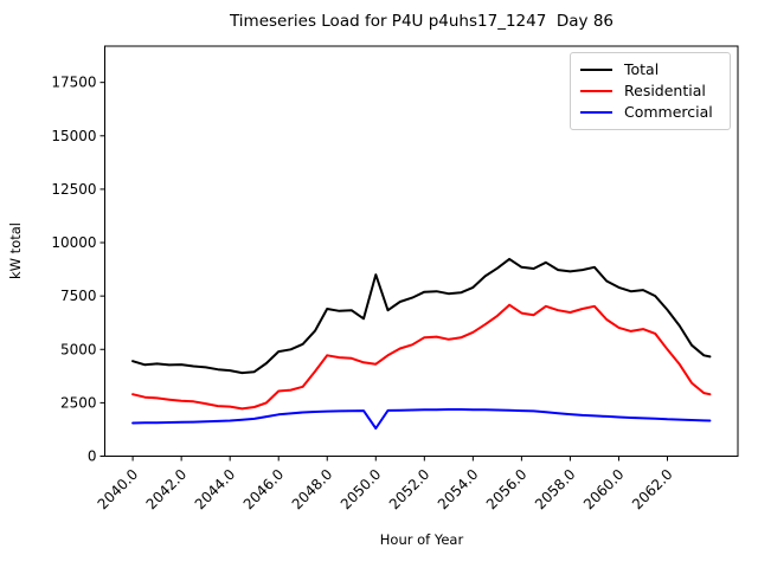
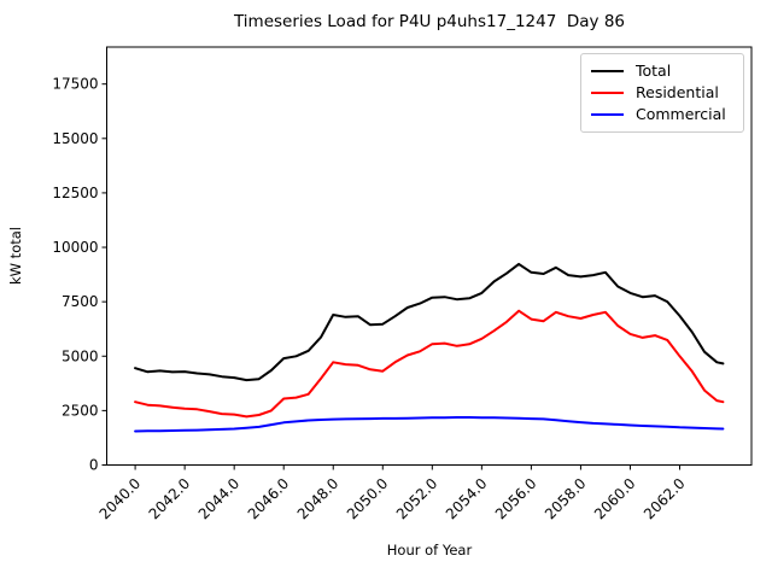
Total/2050.0: 8500 -> 6500
Commercial/2050.0: 1300 -> 2100
